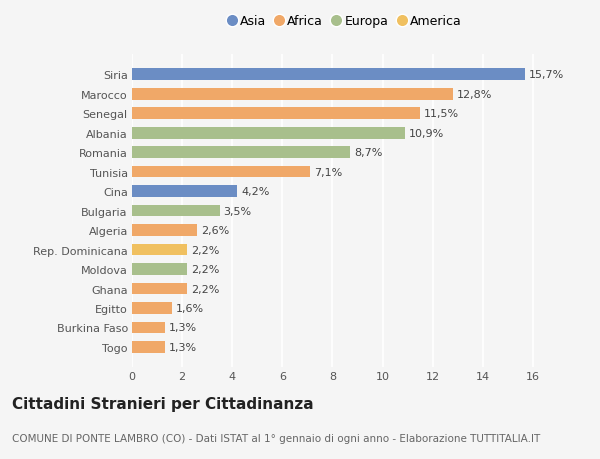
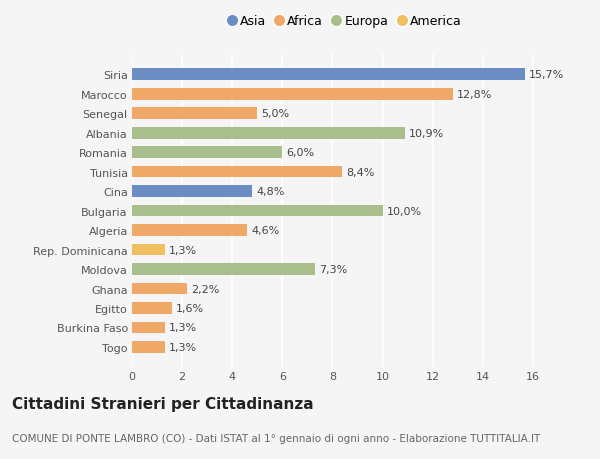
Senegal: 11,5% -> 5,0%
Romania: 8,7% -> 6,0%
Tunisia: 7,1% -> 8,4%
Cina: 4,2% -> 4,8%
Bulgaria: 3,5% -> 10,0%
Algeria: 2,6% -> 4,6%
Rep. Dominicana: 2,2% -> 1,3%
Moldova: 2,2% -> 7,3%
